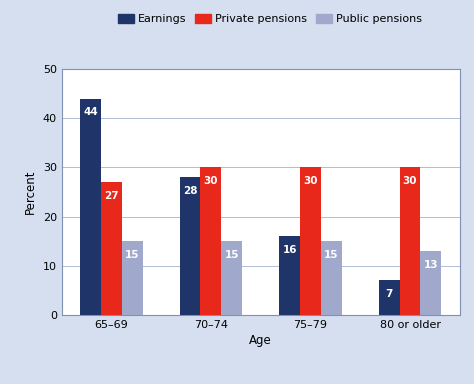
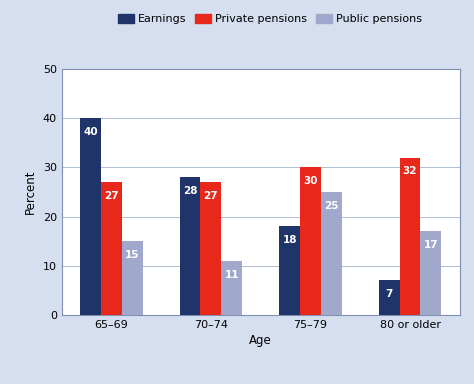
Earnings/65–69: 44 -> 40
Private pensions/70–74: 30 -> 27
Public pensions/70–74: 15 -> 11
Earnings/75–79: 16 -> 18
Public pensions/75–79: 15 -> 25
Private pensions/80 or older: 30 -> 32
Public pensions/80 or older: 13 -> 17
